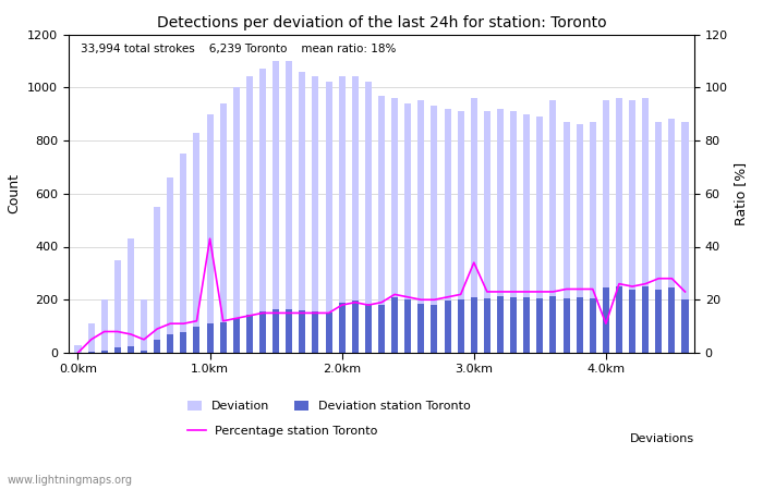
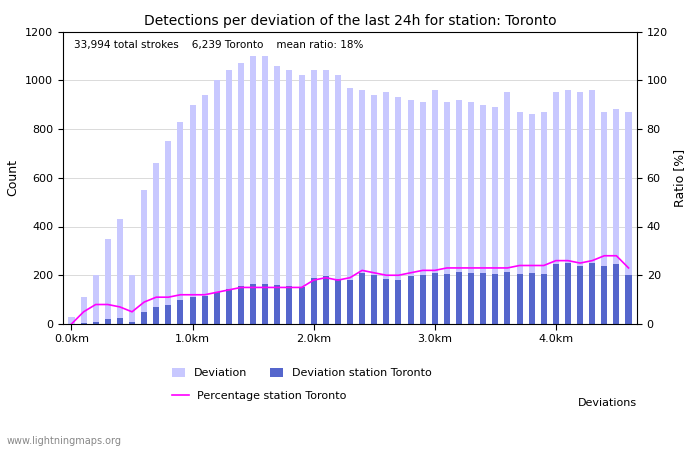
Percentage station Toronto/1.0km: 43 -> 12
Percentage station Toronto/3.0km: 34 -> 22
Percentage station Toronto/4.0km: 11 -> 26
